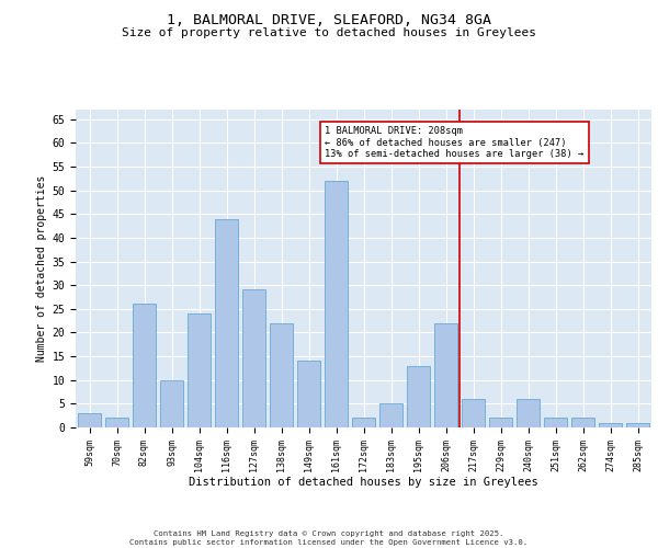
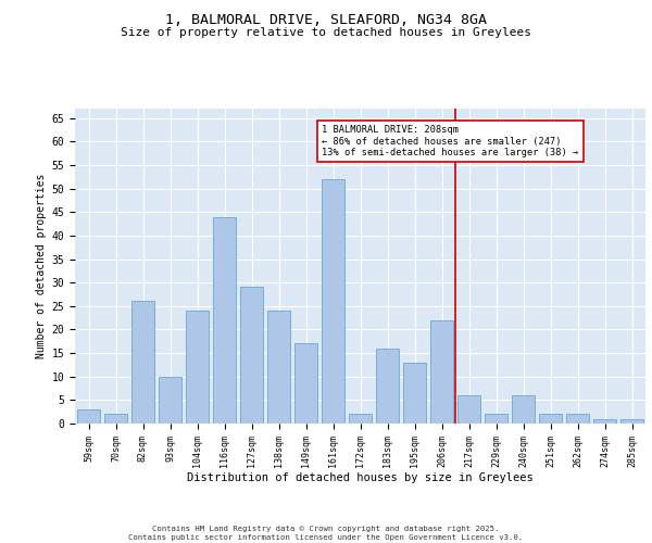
138sqm: 22 -> 24
149sqm: 14 -> 17
183sqm: 5 -> 16
